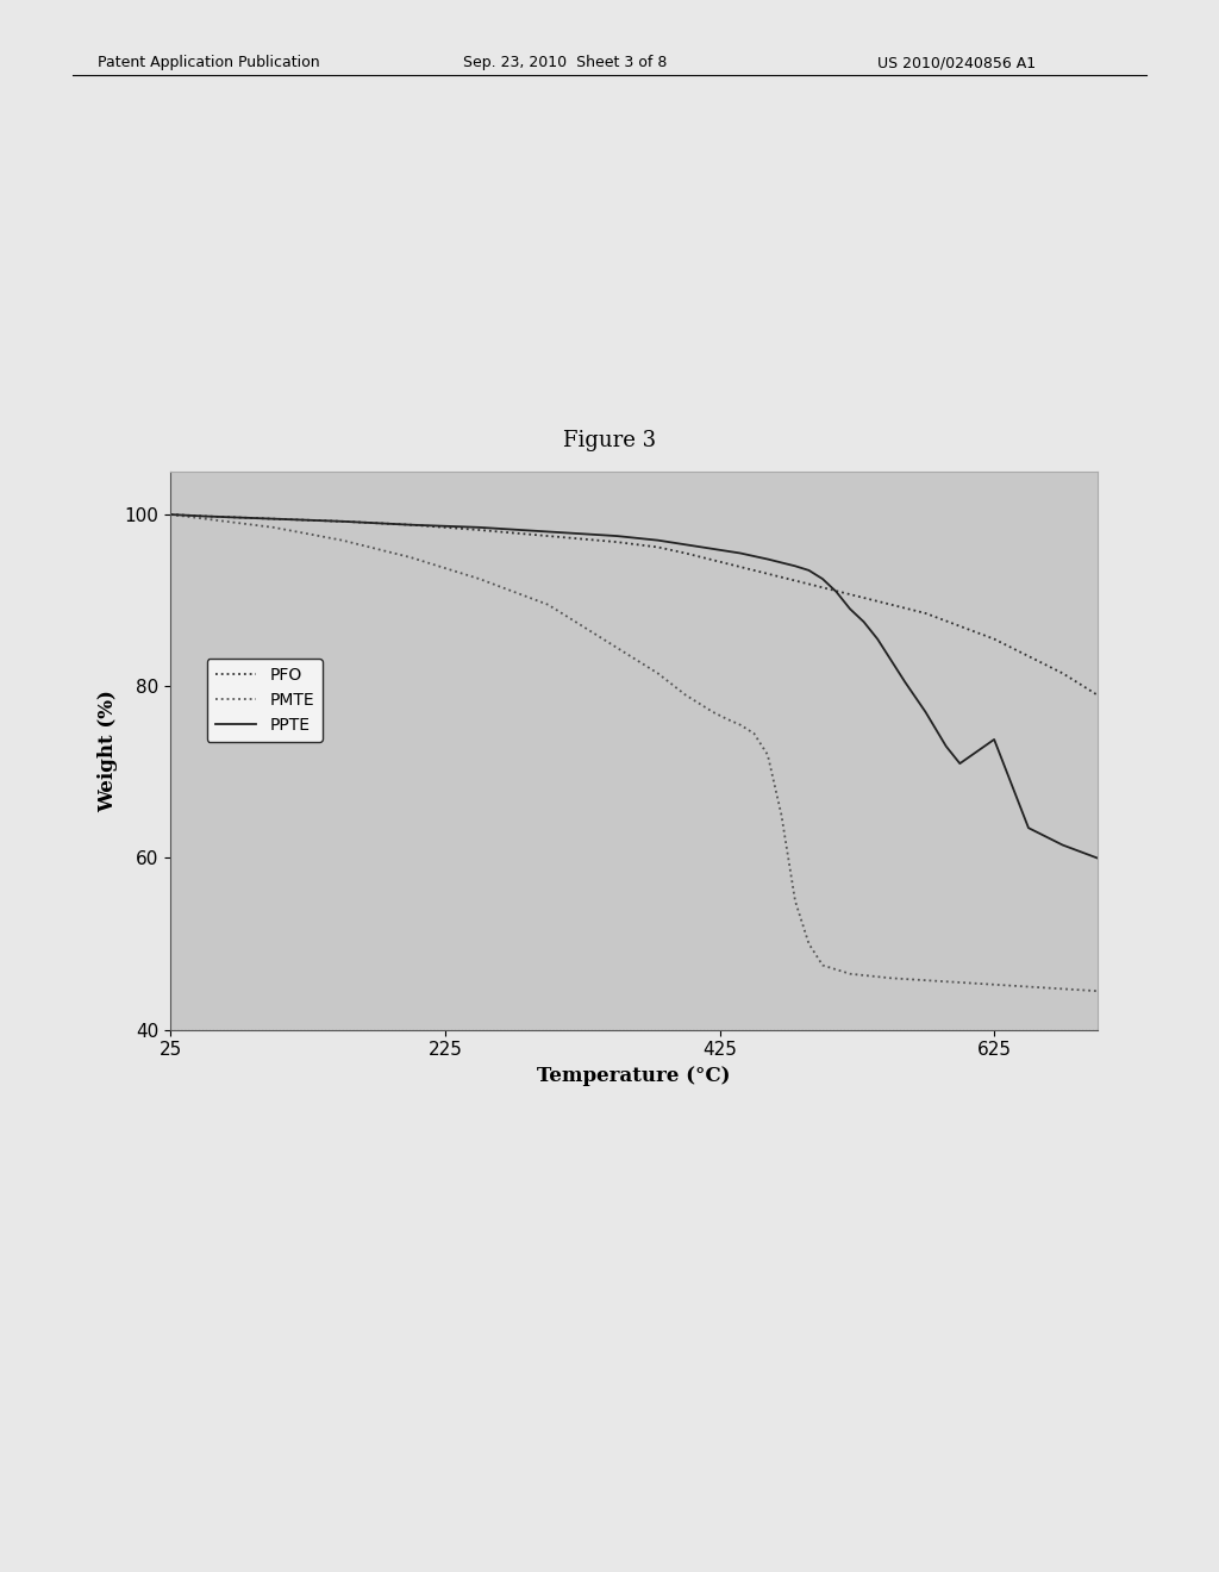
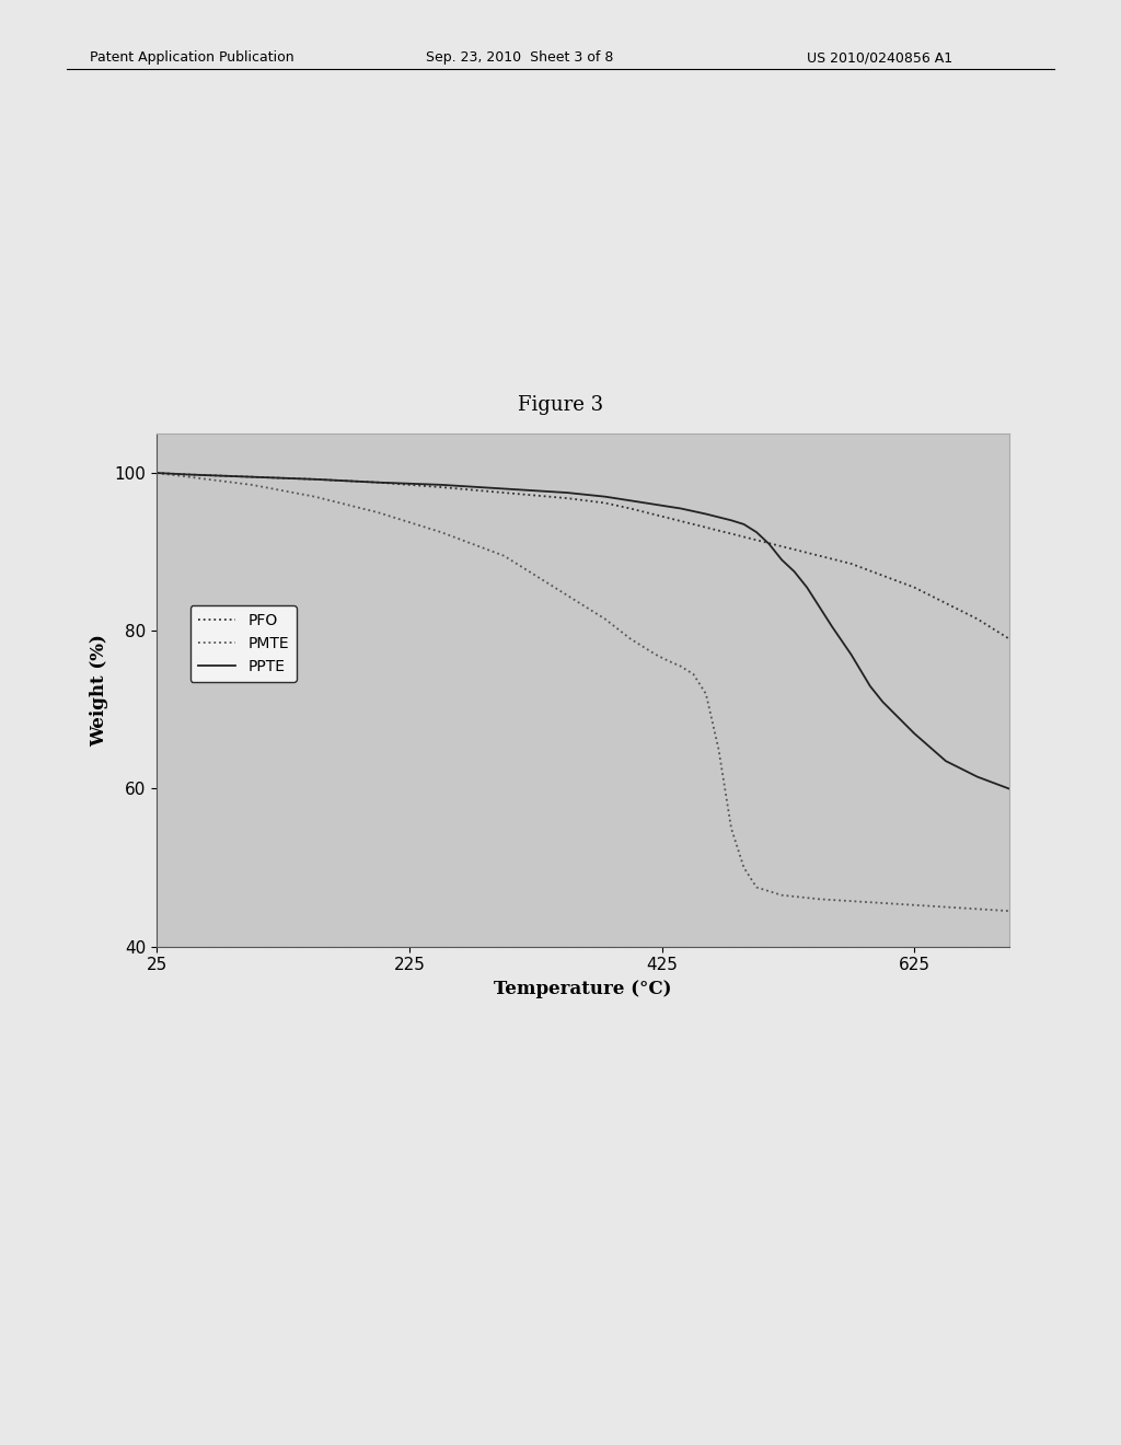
PPTE/625: 73.8 -> 67.0
